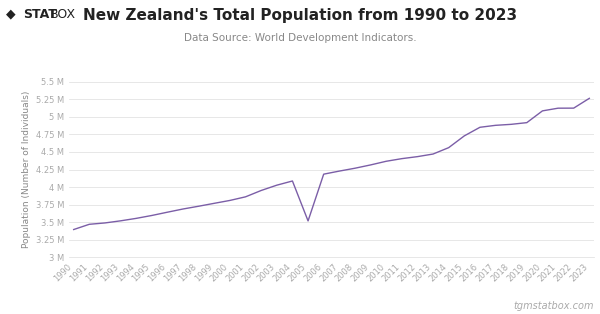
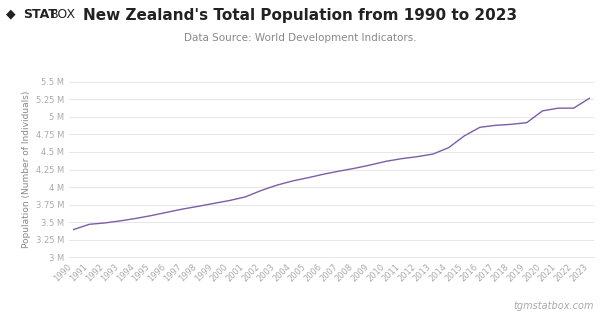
2005: 3.52 M -> 4.13 M
